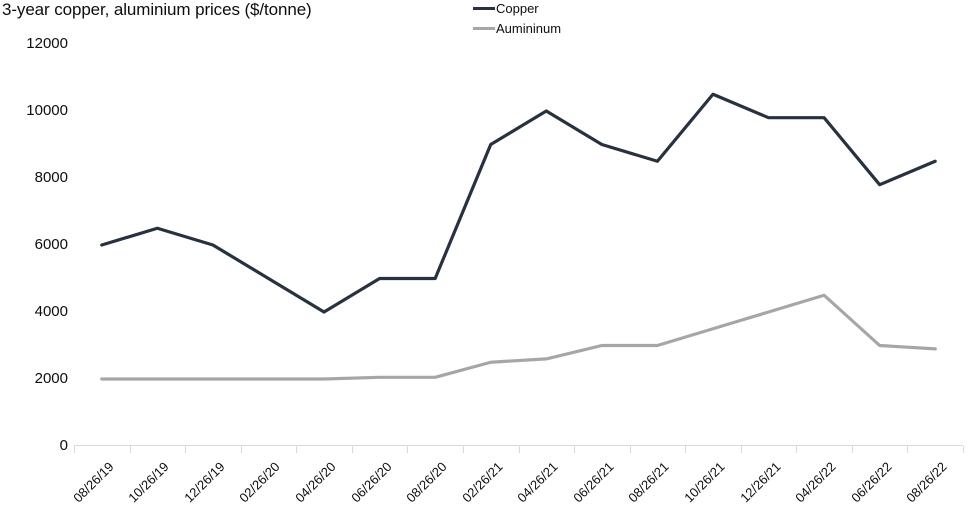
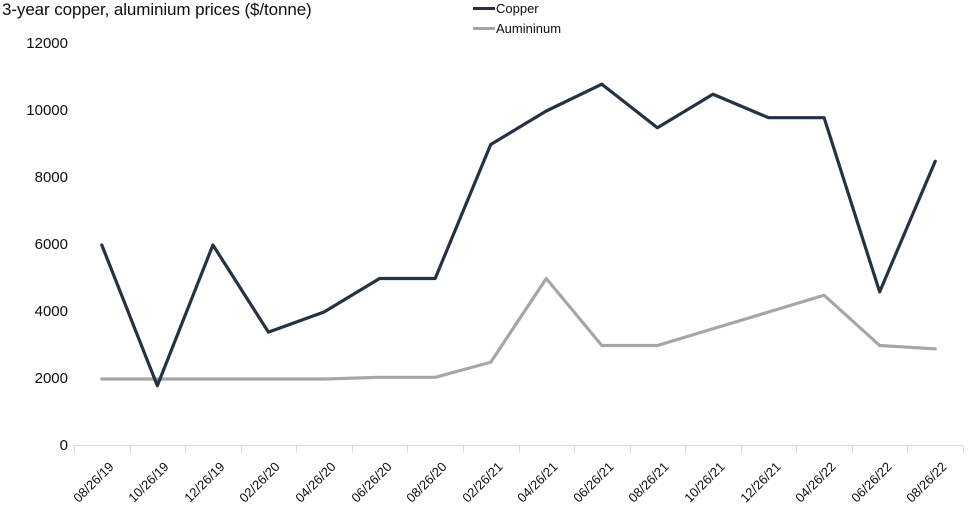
Copper/10/26/19: 6500 -> 1800
Copper/02/26/20: 5000 -> 3400
Aumininum/04/26/21: 2600 -> 5000
Copper/06/26/21: 9000 -> 10800
Copper/08/26/21: 8500 -> 9500
Copper/06/26/22: 7800 -> 4600
